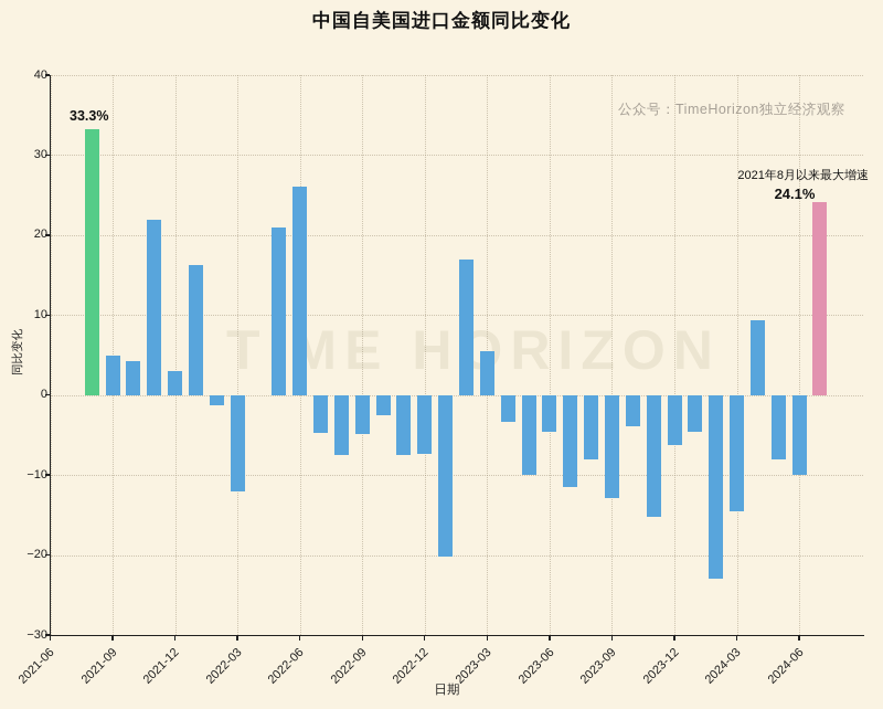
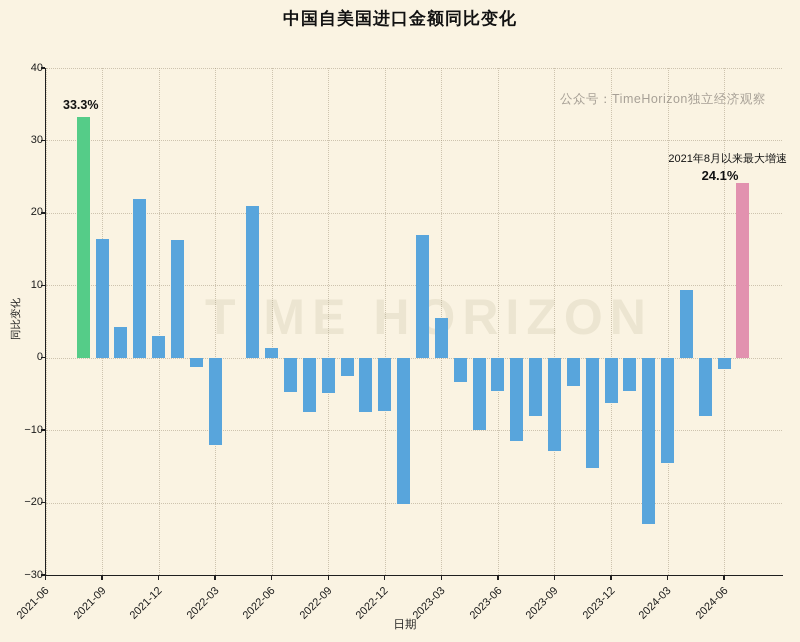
2021-09: 5 -> 16
2022-06: 26 -> 1
2024-06: -10 -> -2
